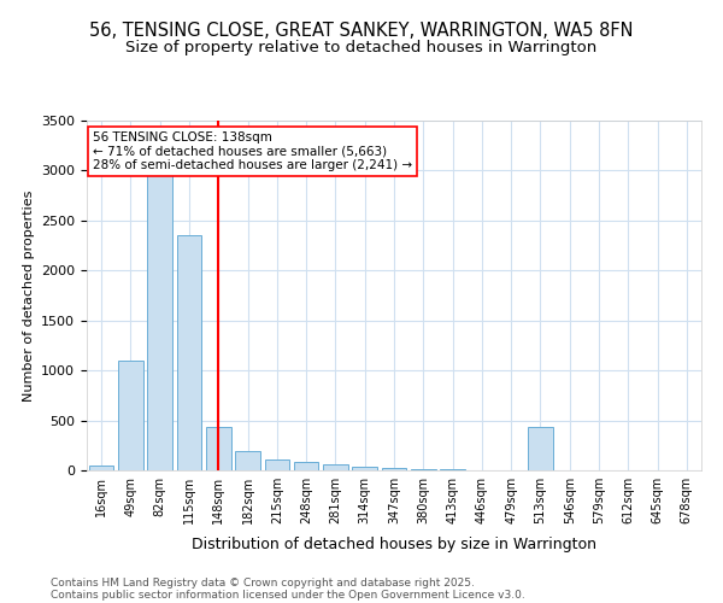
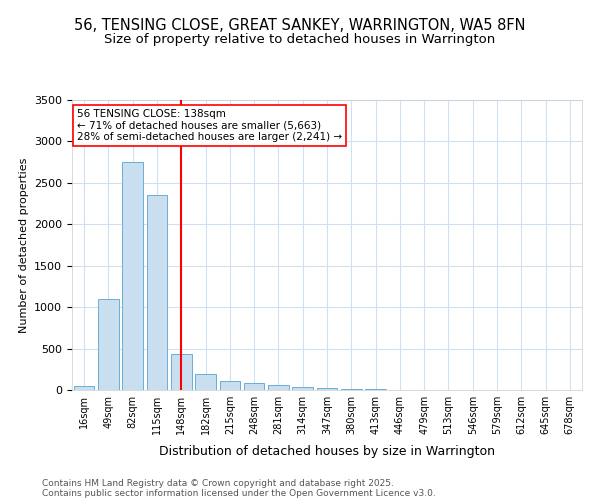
82sqm: 2960 -> 2750
513sqm: 440 -> 0
